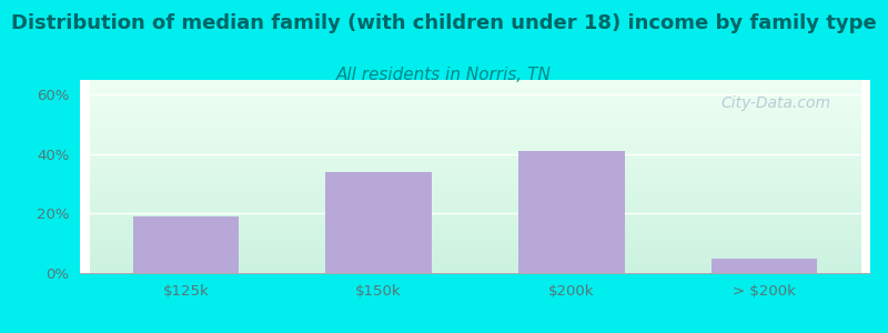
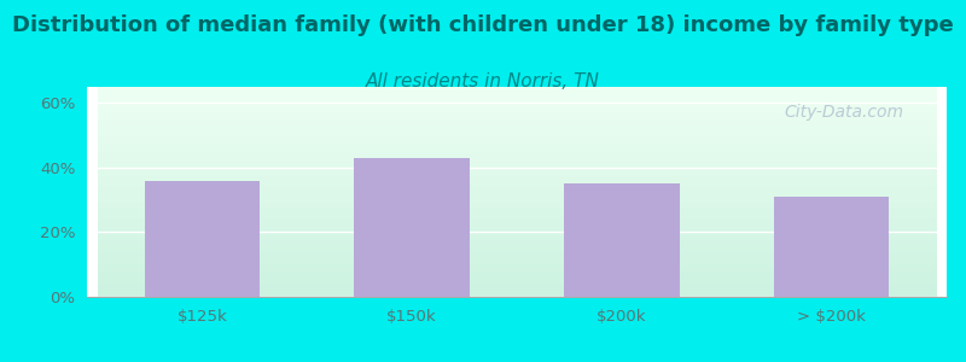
$125k: 19% -> 36%
$150k: 34% -> 43%
$200k: 41% -> 35%
> $200k: 5% -> 31%
